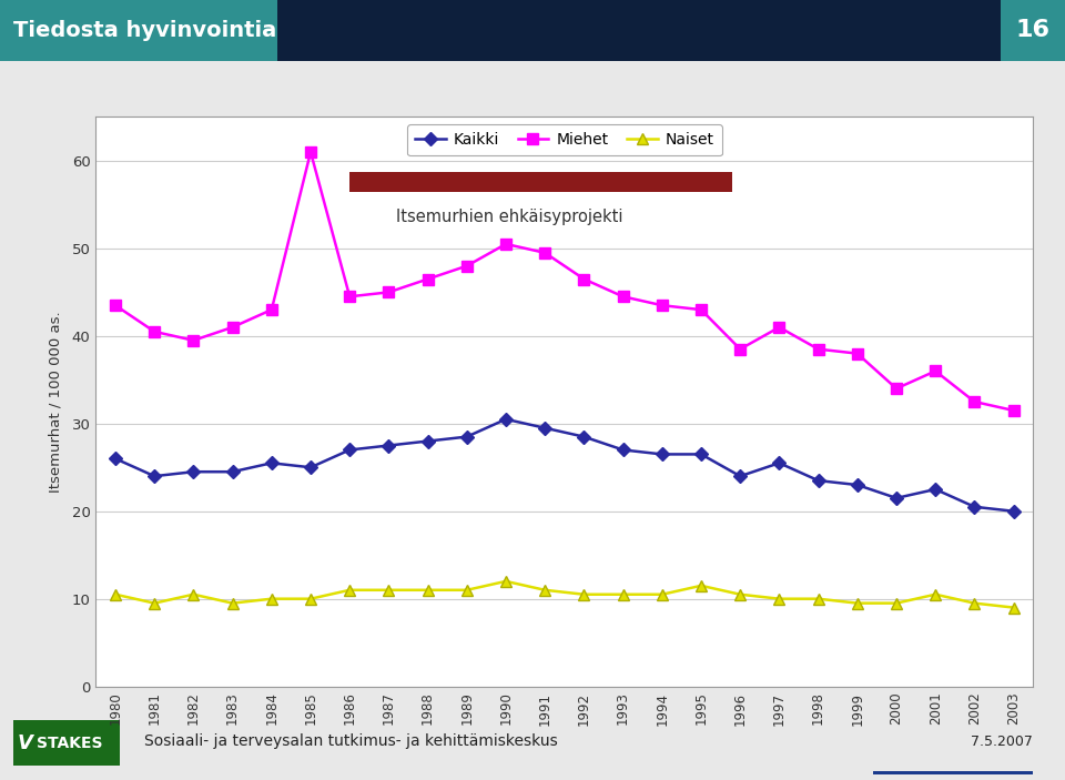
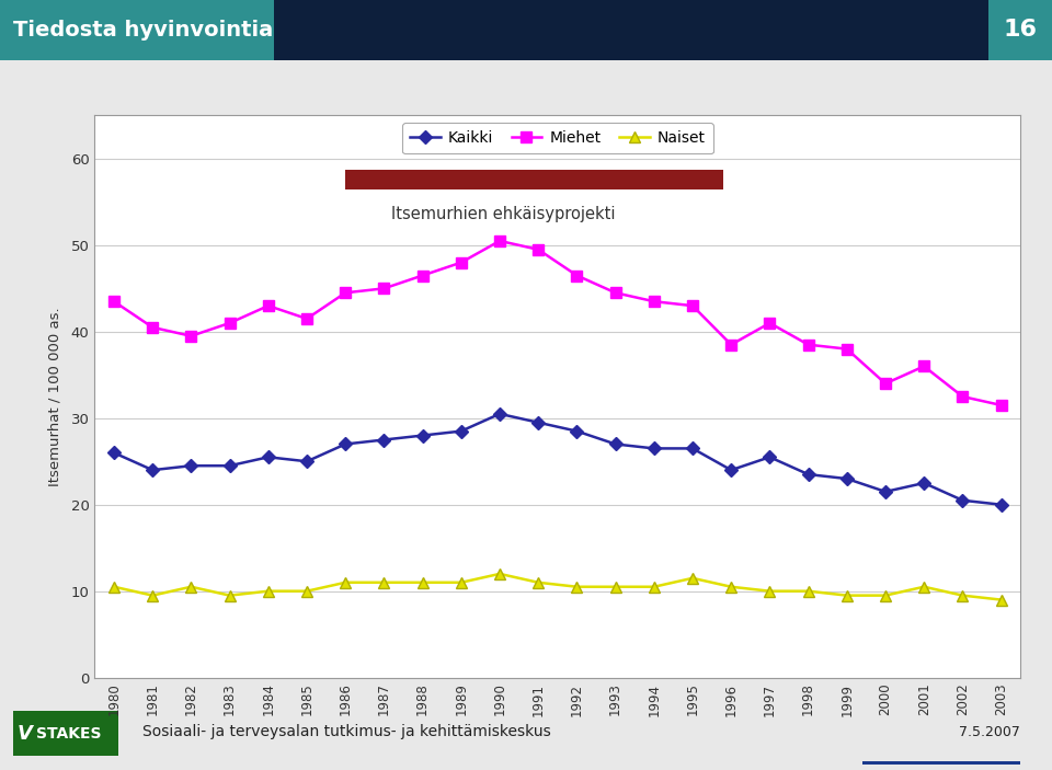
Miehet/1985: 61.0 -> 41.5
